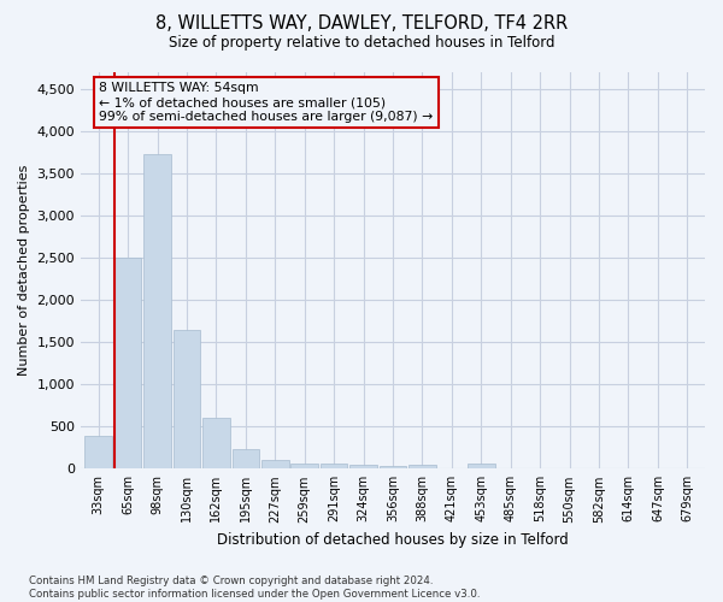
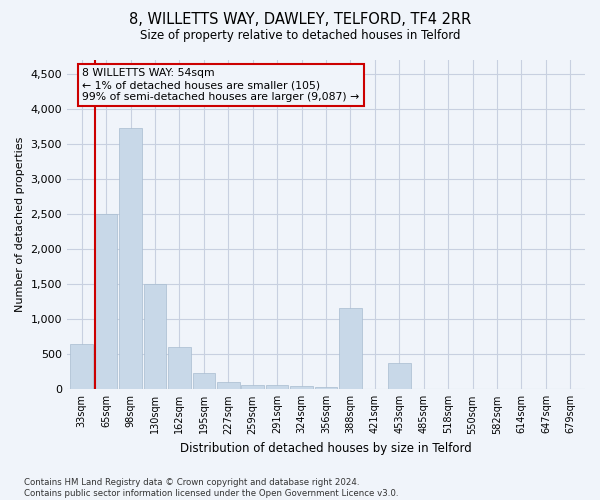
33sqm: 390 -> 640
130sqm: 1,650 -> 1,500
388sqm: 40 -> 1,160
453sqm: 60 -> 380
